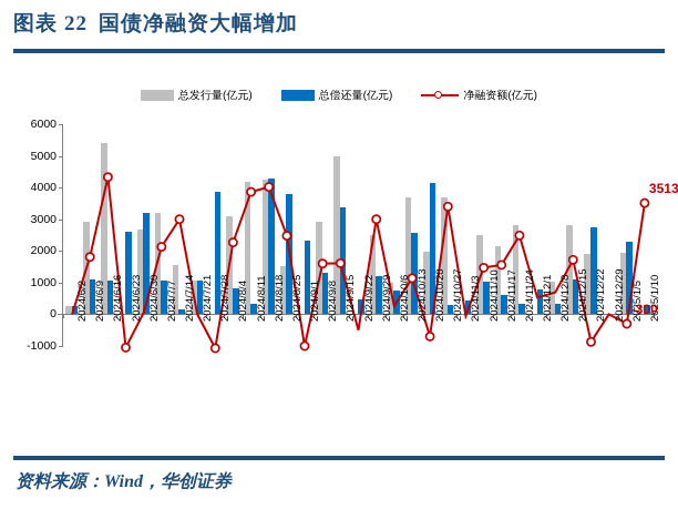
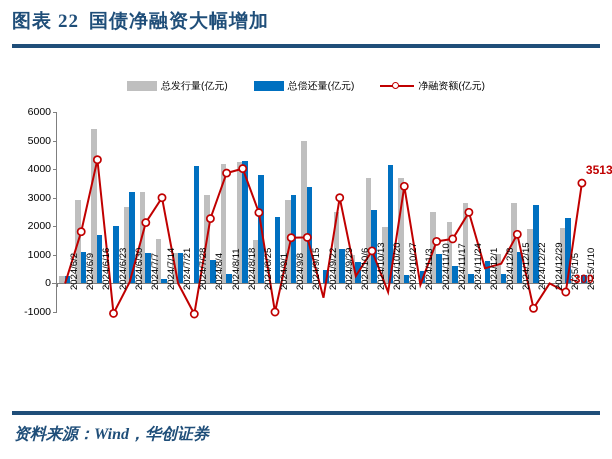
总偿还量(亿元)/2024/6/16: 1100 -> 1700
总偿还量(亿元)/2024/6/23: 2600 -> 2000
总偿还量(亿元)/2024/7/28: 3900 -> 4100
总偿还量(亿元)/2024/9/8: 1300 -> 3100
净融资额(亿元)/2024/10/20: -700 -> -300
